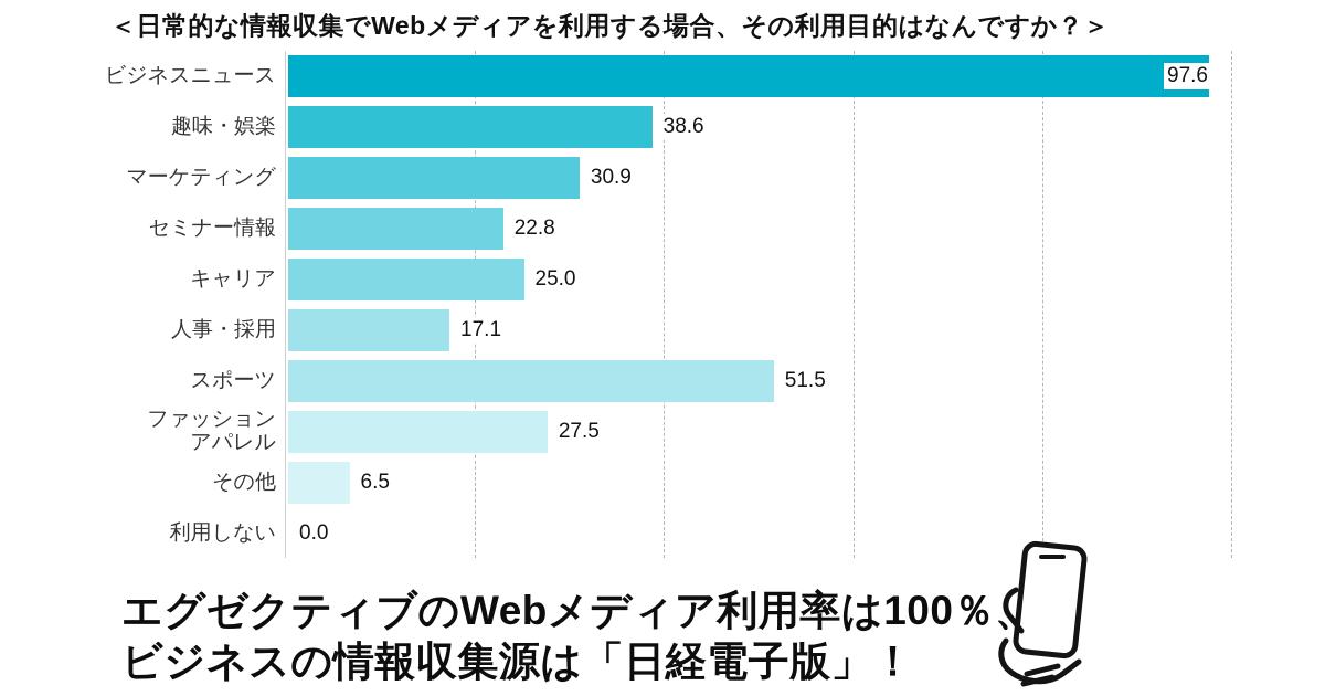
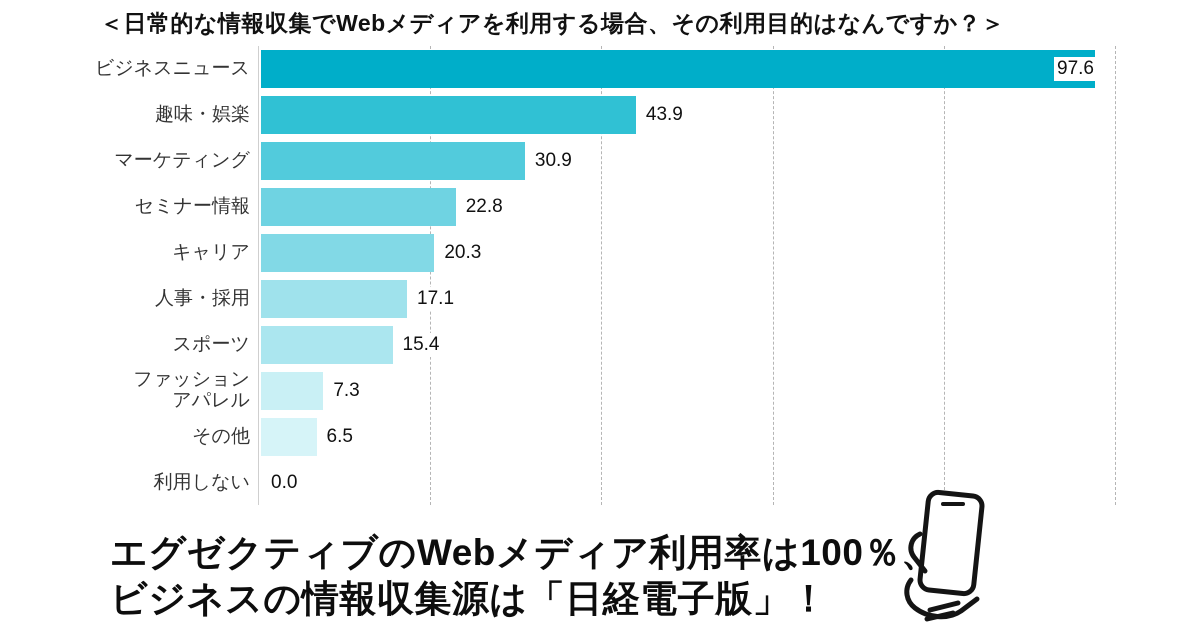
趣味・娯楽: 38.6 -> 43.9
キャリア: 25.0 -> 20.3
スポーツ: 51.5 -> 15.4
ファッション アパレル: 27.5 -> 7.3
